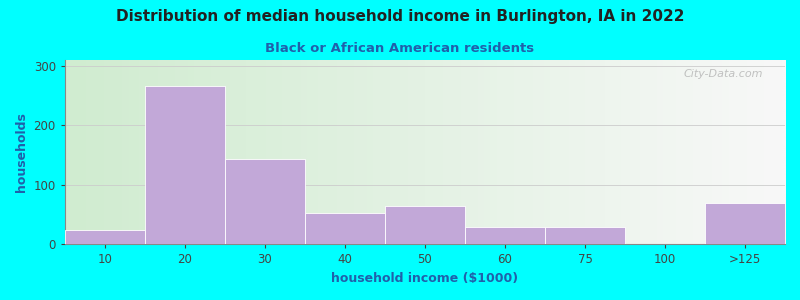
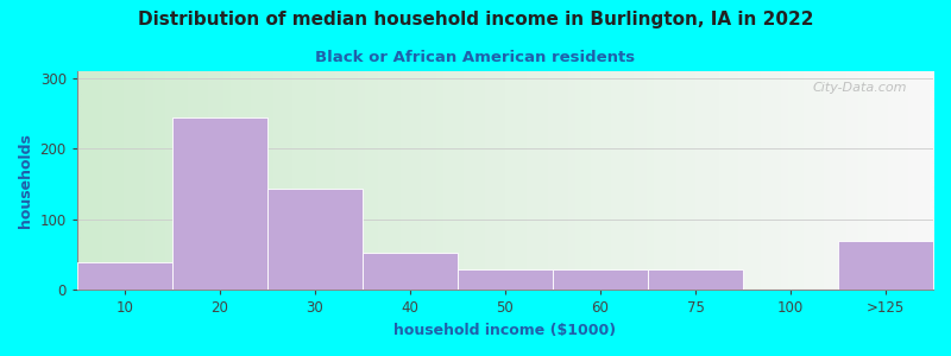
10: 24 -> 40
20: 266 -> 245
50: 64 -> 30
